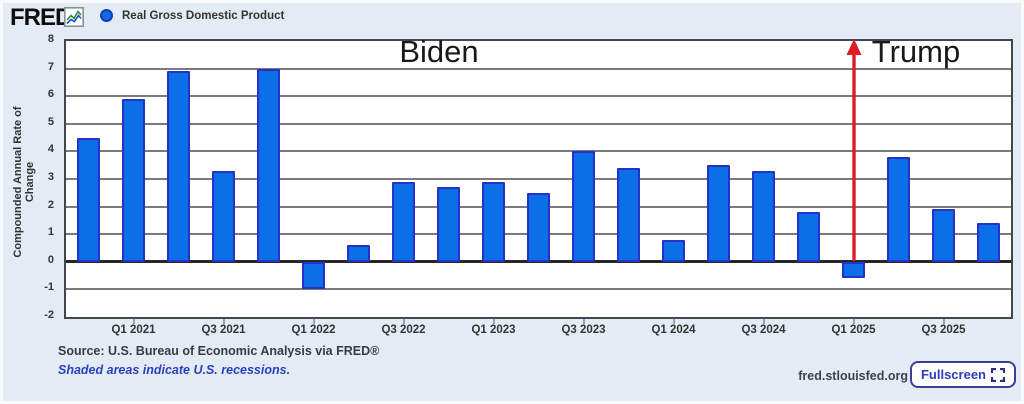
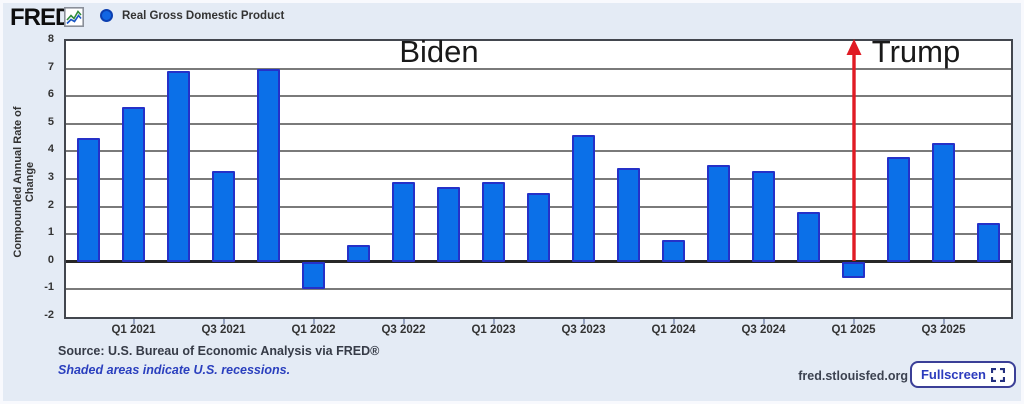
Q1 2021: 5.9 -> 5.6
Q3 2023: 4.0 -> 4.6
Q3 2025: 1.9 -> 4.3
